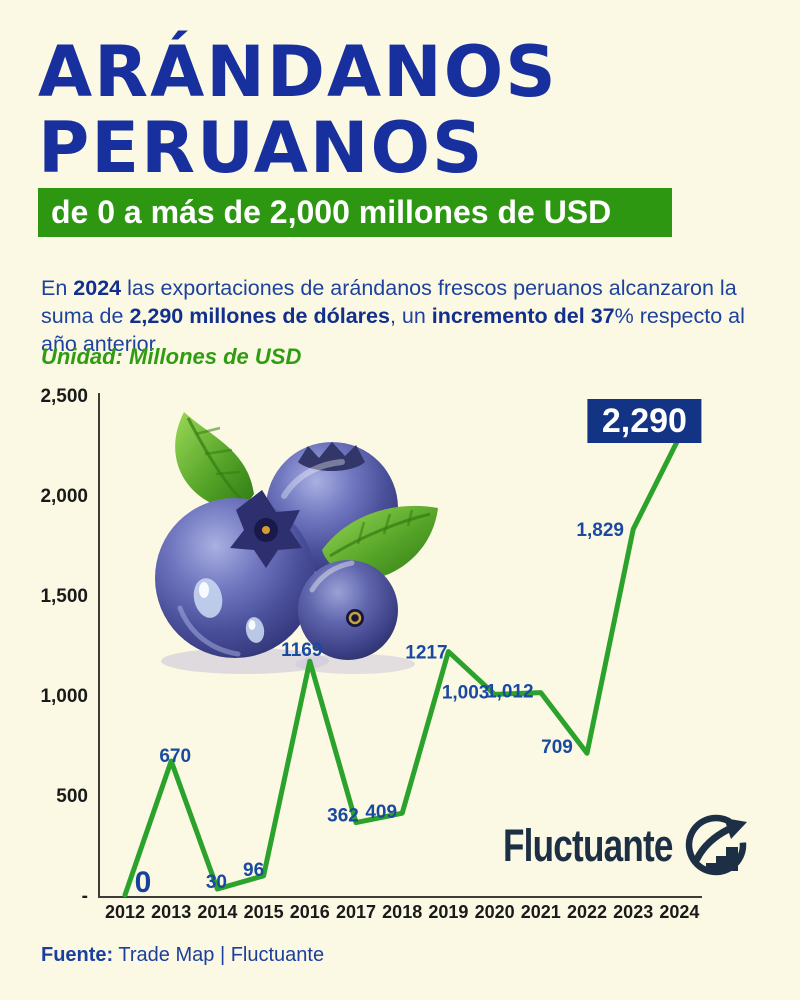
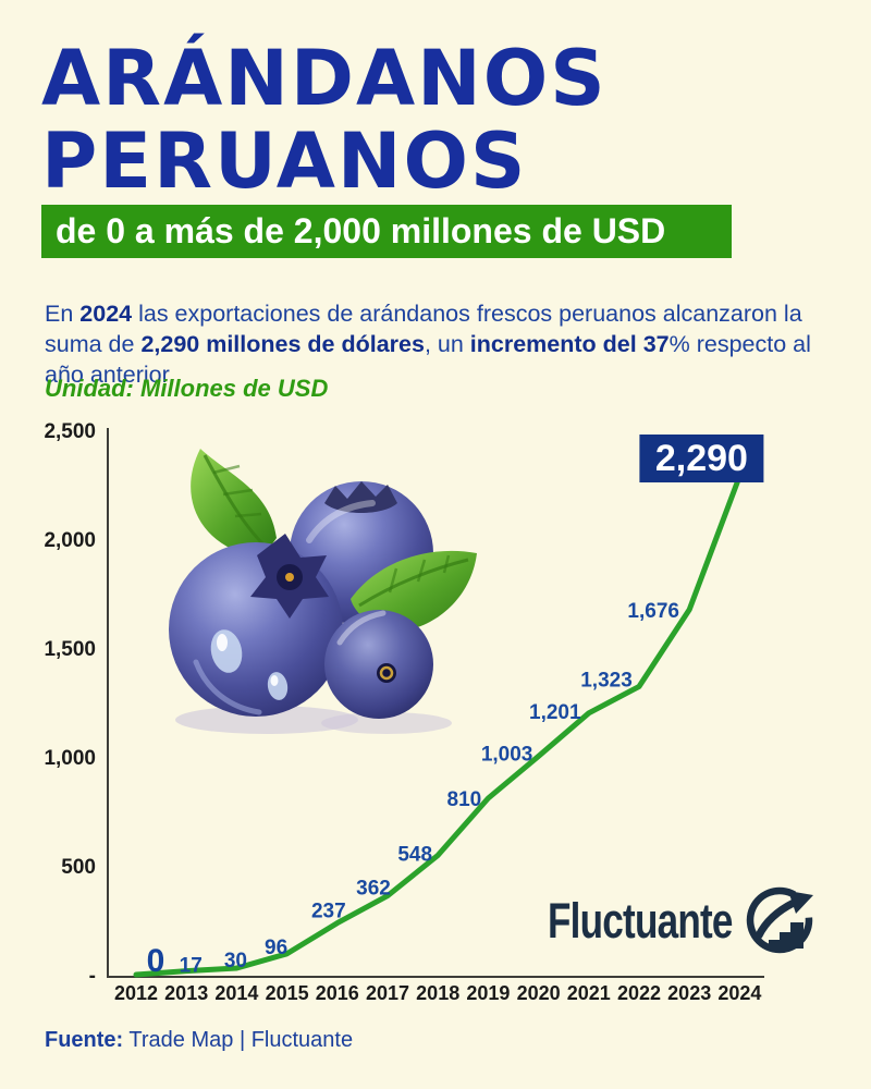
2013: 670 -> 17
2016: 1169 -> 237
2018: 409 -> 548
2019: 1217 -> 810
2021: 1,012 -> 1,201
2022: 709 -> 1,323
2023: 1,829 -> 1,676
